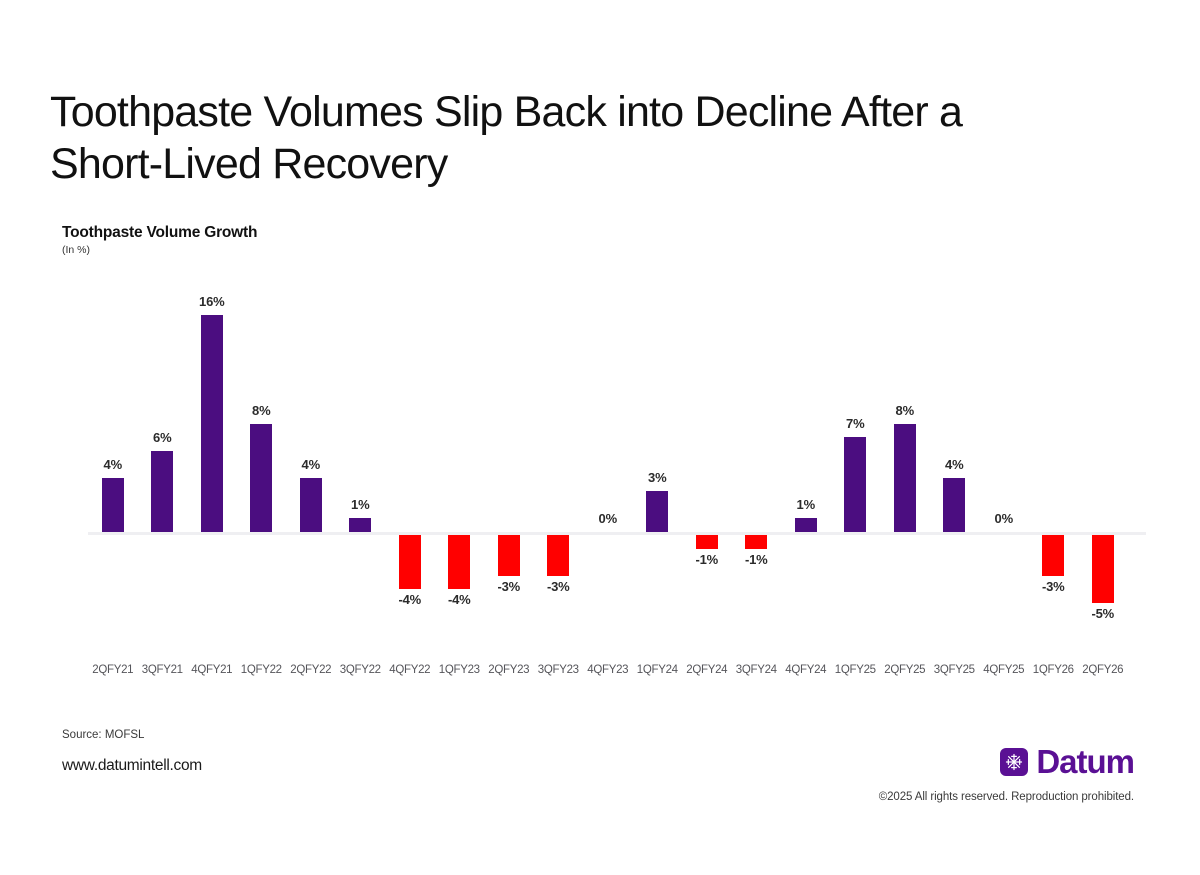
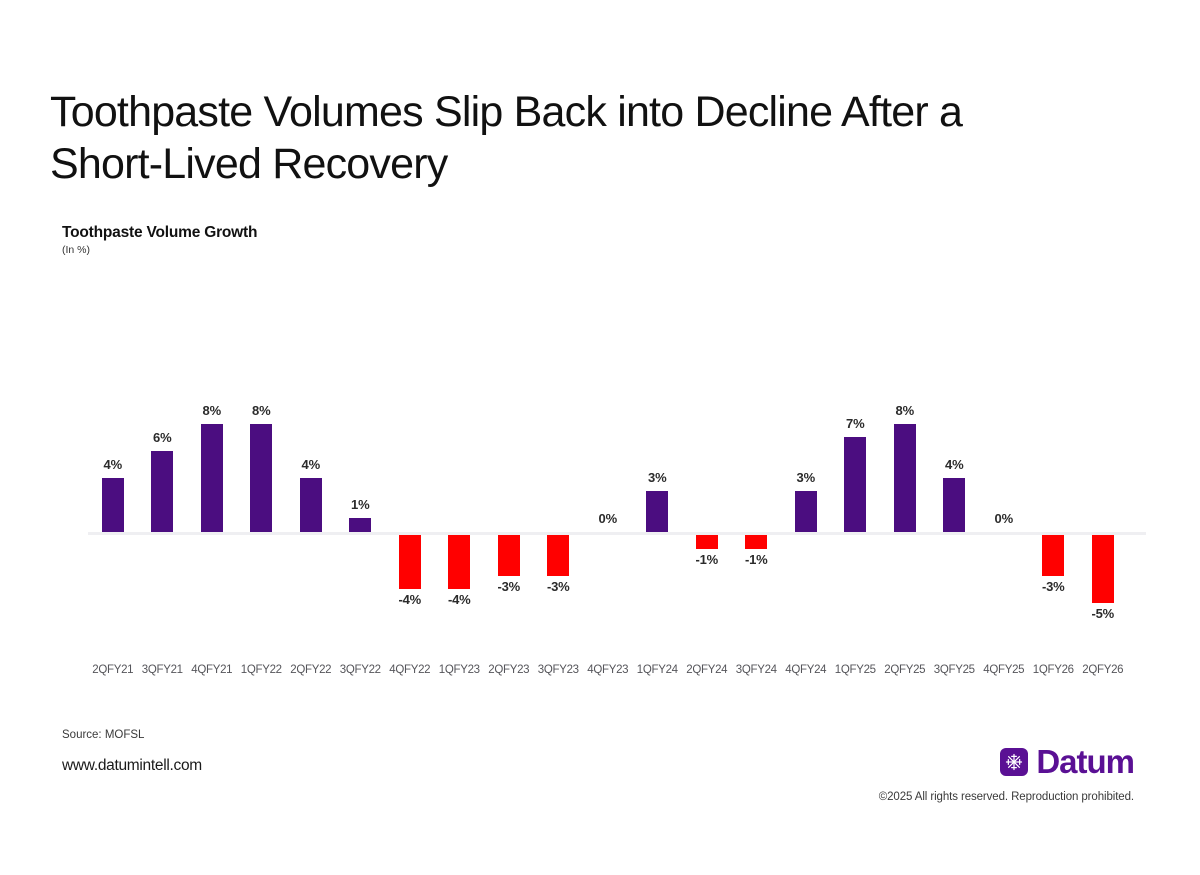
4QFY21: 16% -> 8%
4QFY24: 1% -> 3%
